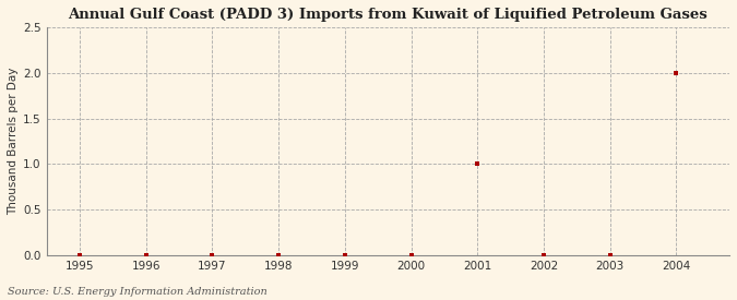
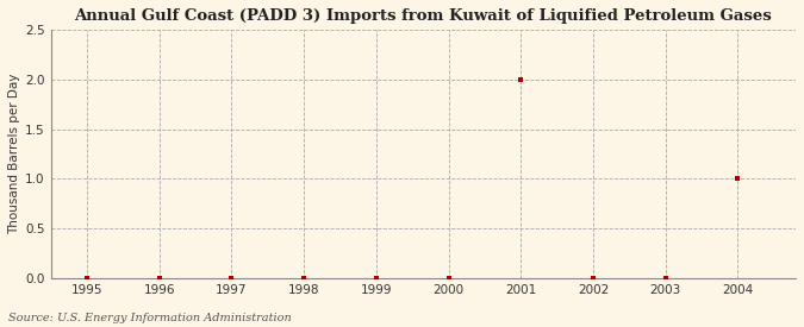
2001: 1 -> 2
2004: 2 -> 1
